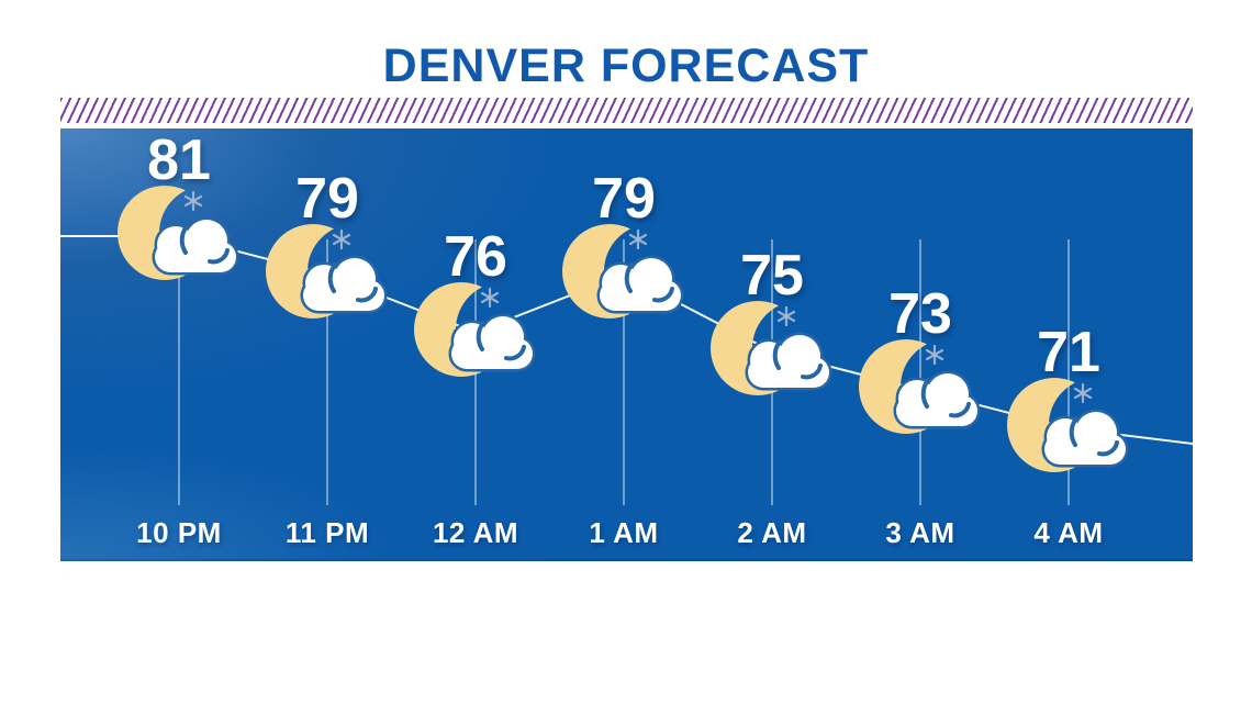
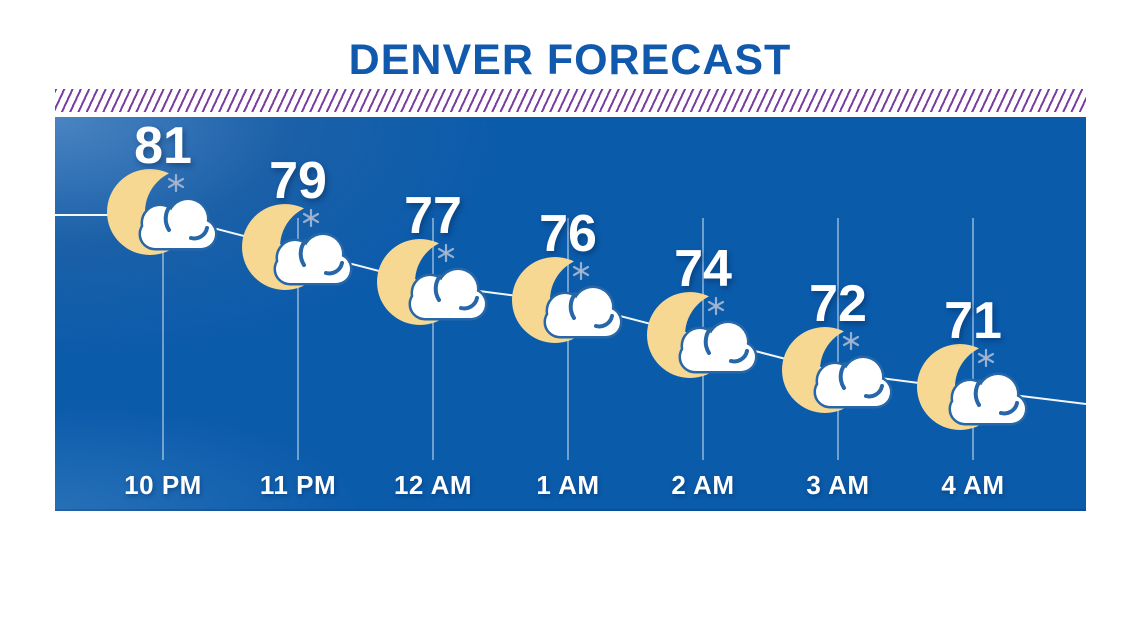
12 AM: 76 -> 77
1 AM: 79 -> 76
2 AM: 75 -> 74
3 AM: 73 -> 72
